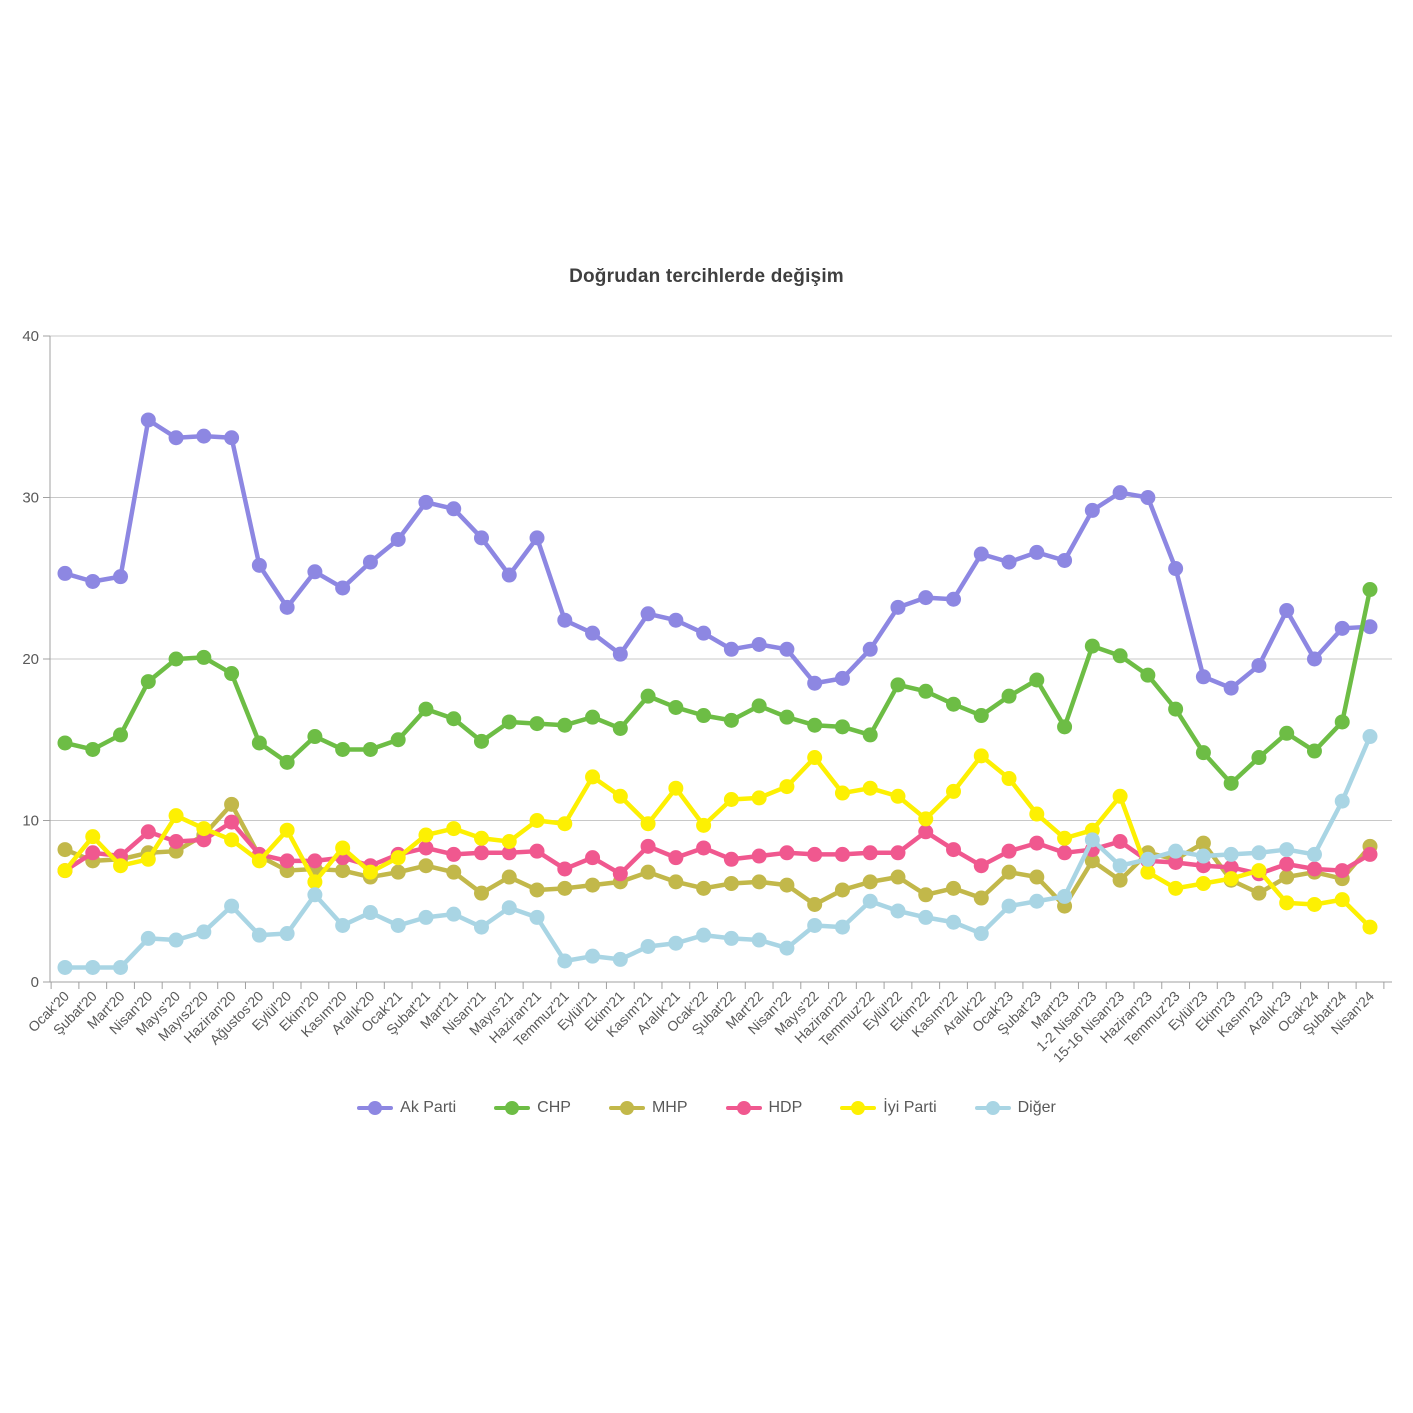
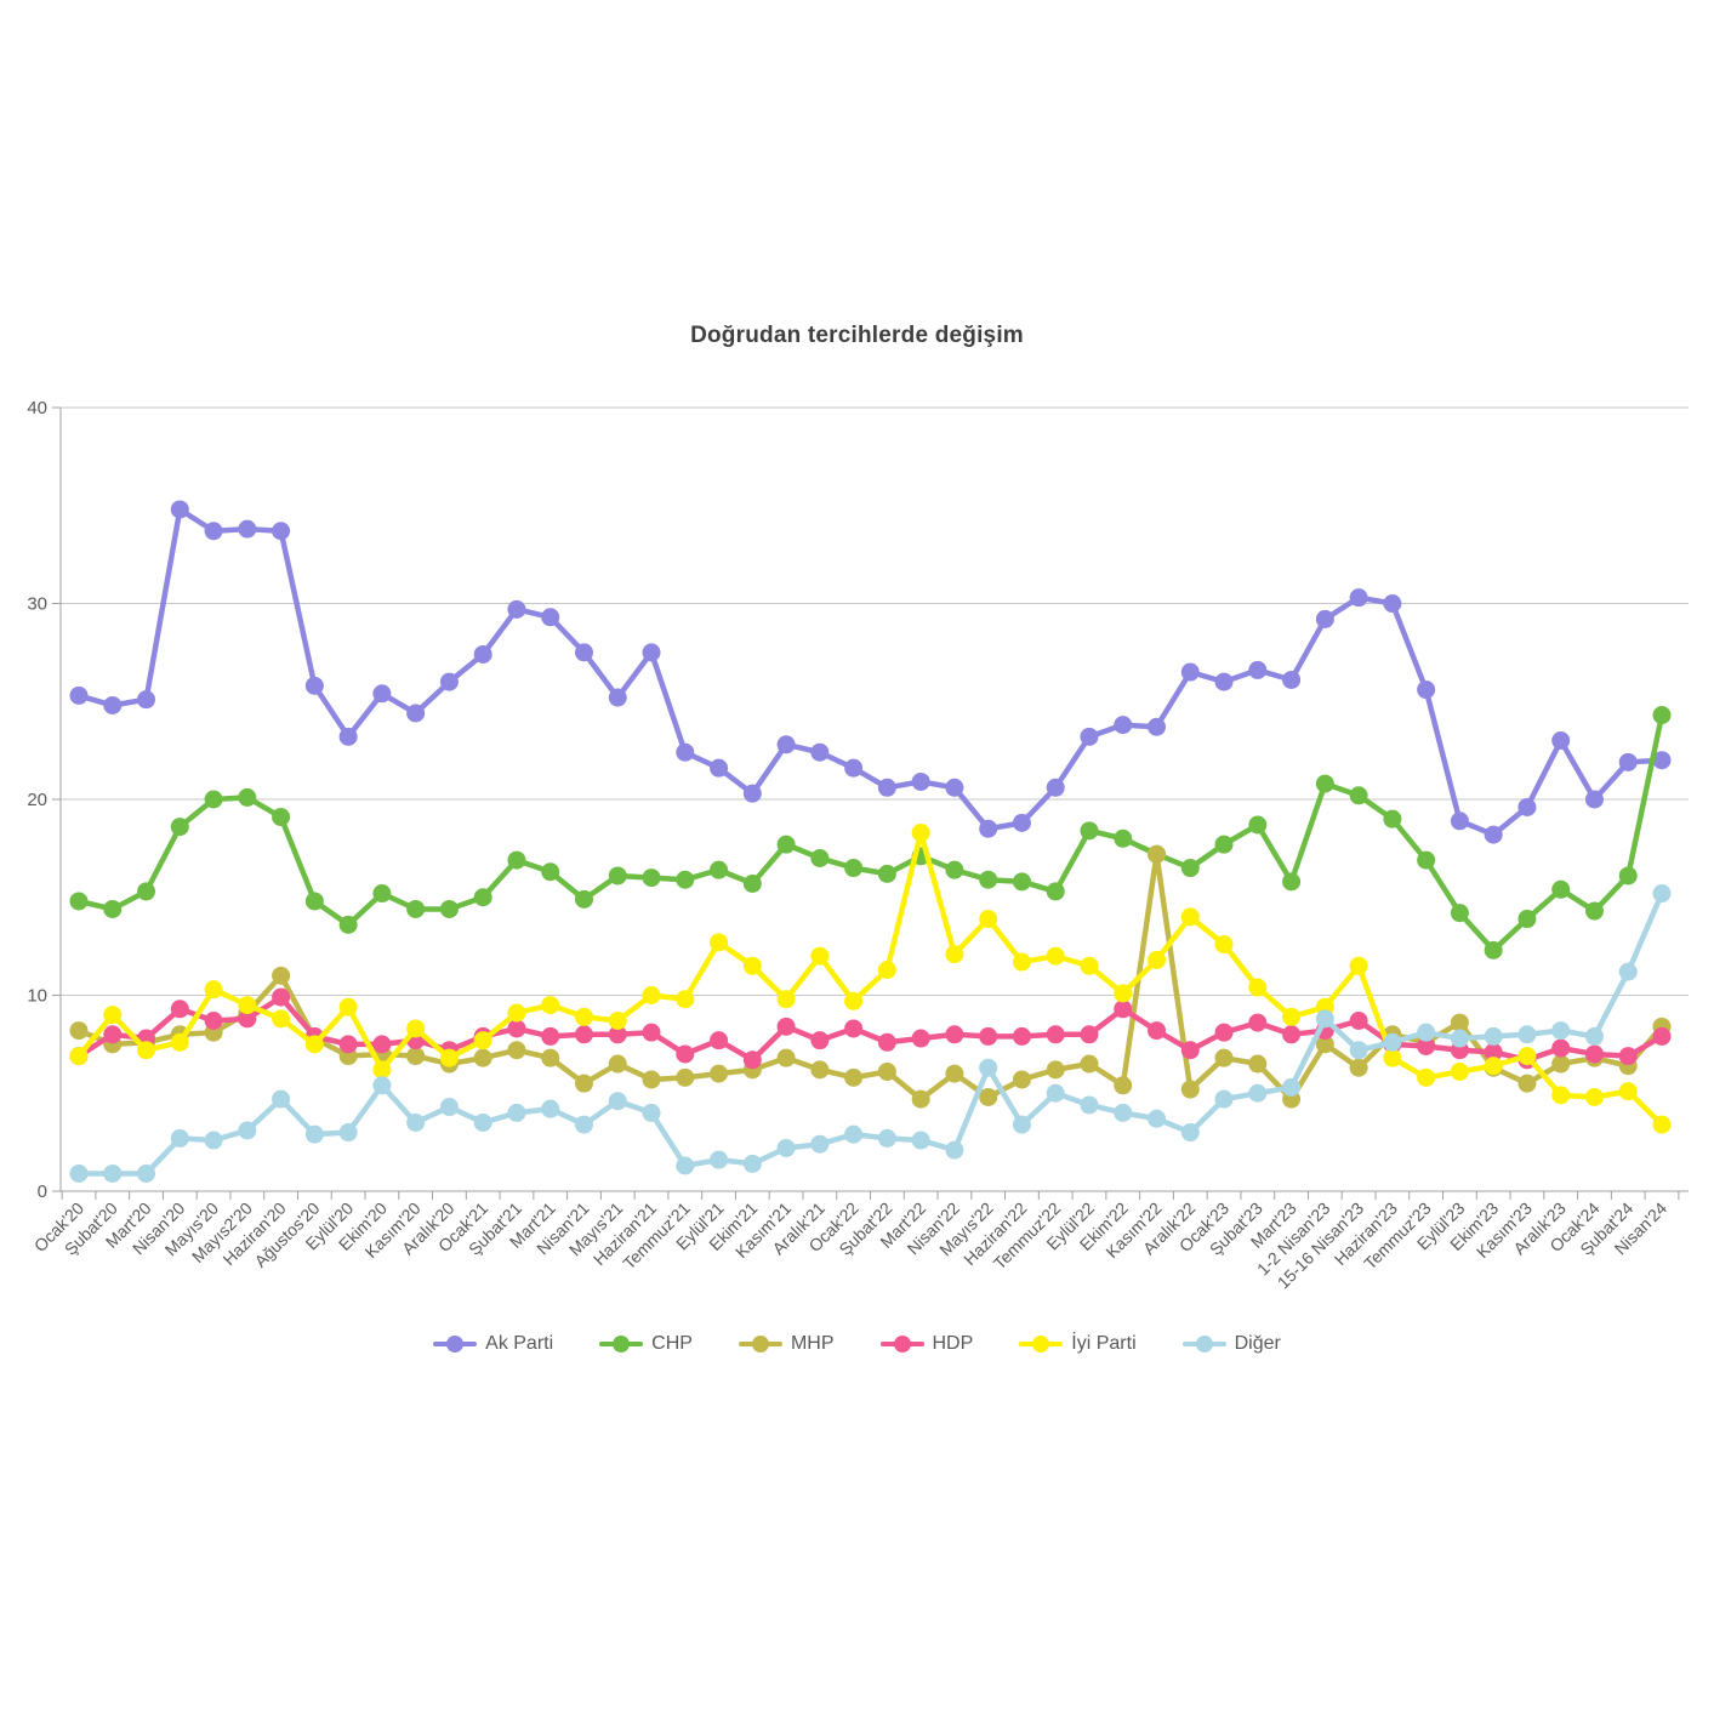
MHP/Mart'22: 6.2 -> 4.7
İyi Parti/Mart'22: 11.4 -> 18.3
Diğer/Mayıs'22: 3.5 -> 6.3
MHP/Kasım'22: 5.8 -> 17.2
